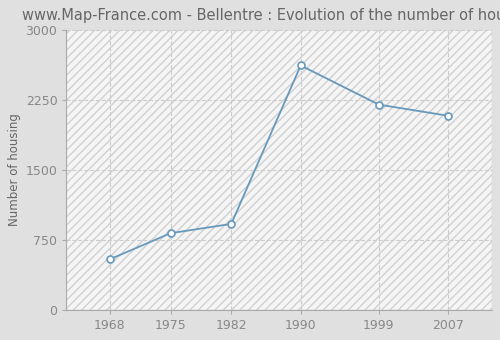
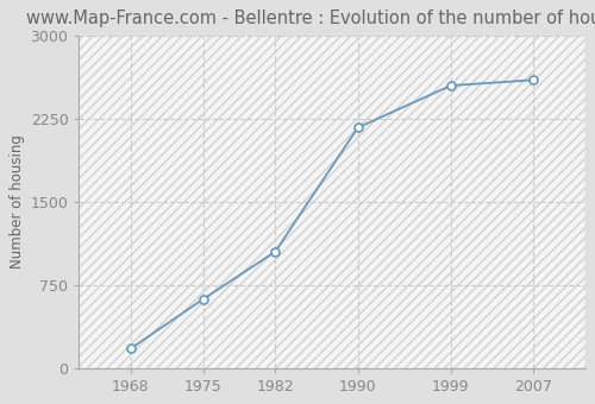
1968: 540 -> 180
1975: 820 -> 620
1982: 920 -> 1050
1990: 2620 -> 2170
1999: 2200 -> 2550
2007: 2080 -> 2600
